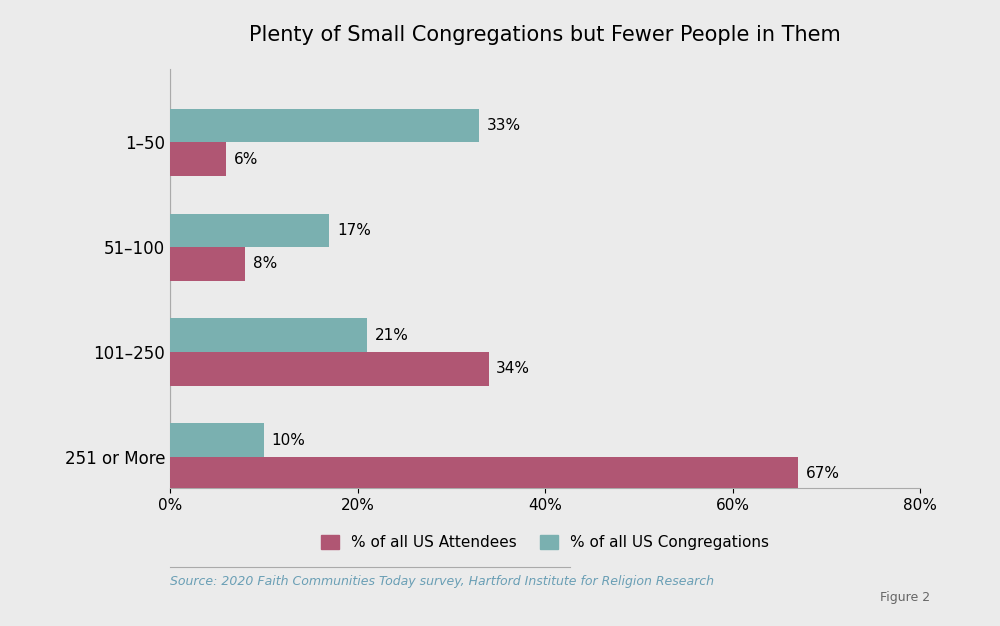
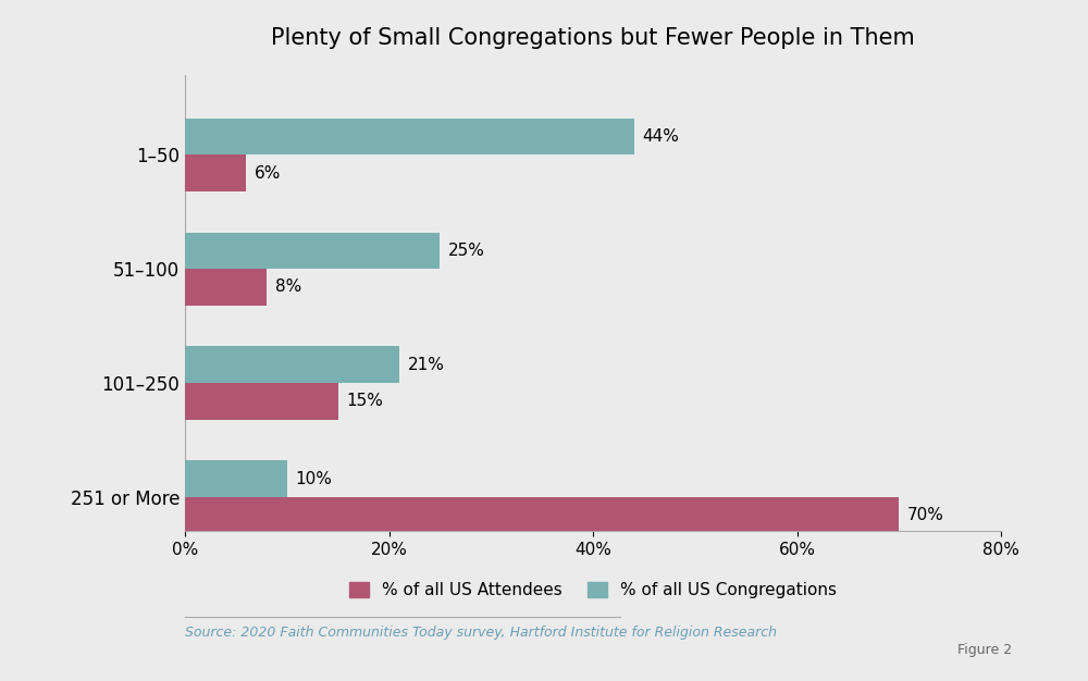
% of all US Congregations/1–50: 33% -> 44%
% of all US Congregations/51–100: 17% -> 25%
% of all US Attendees/101–250: 34% -> 15%
% of all US Attendees/251 or More: 67% -> 70%
